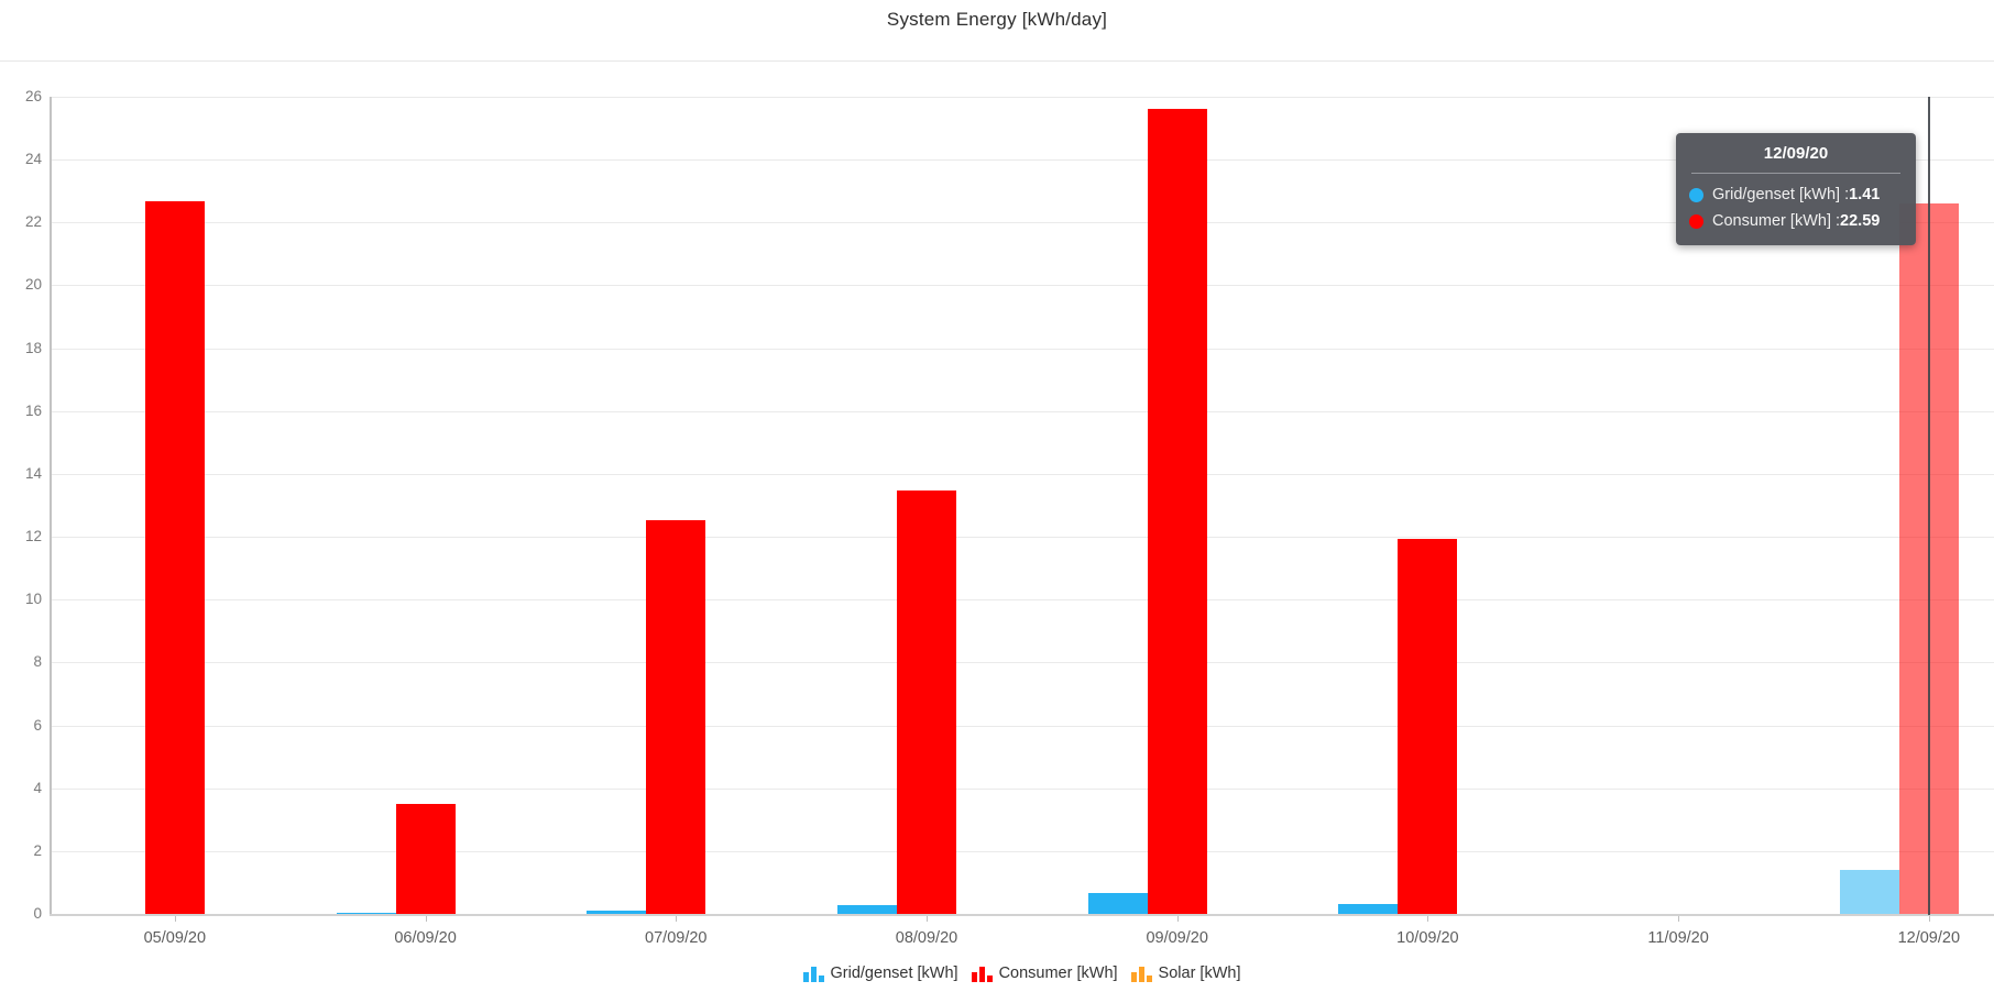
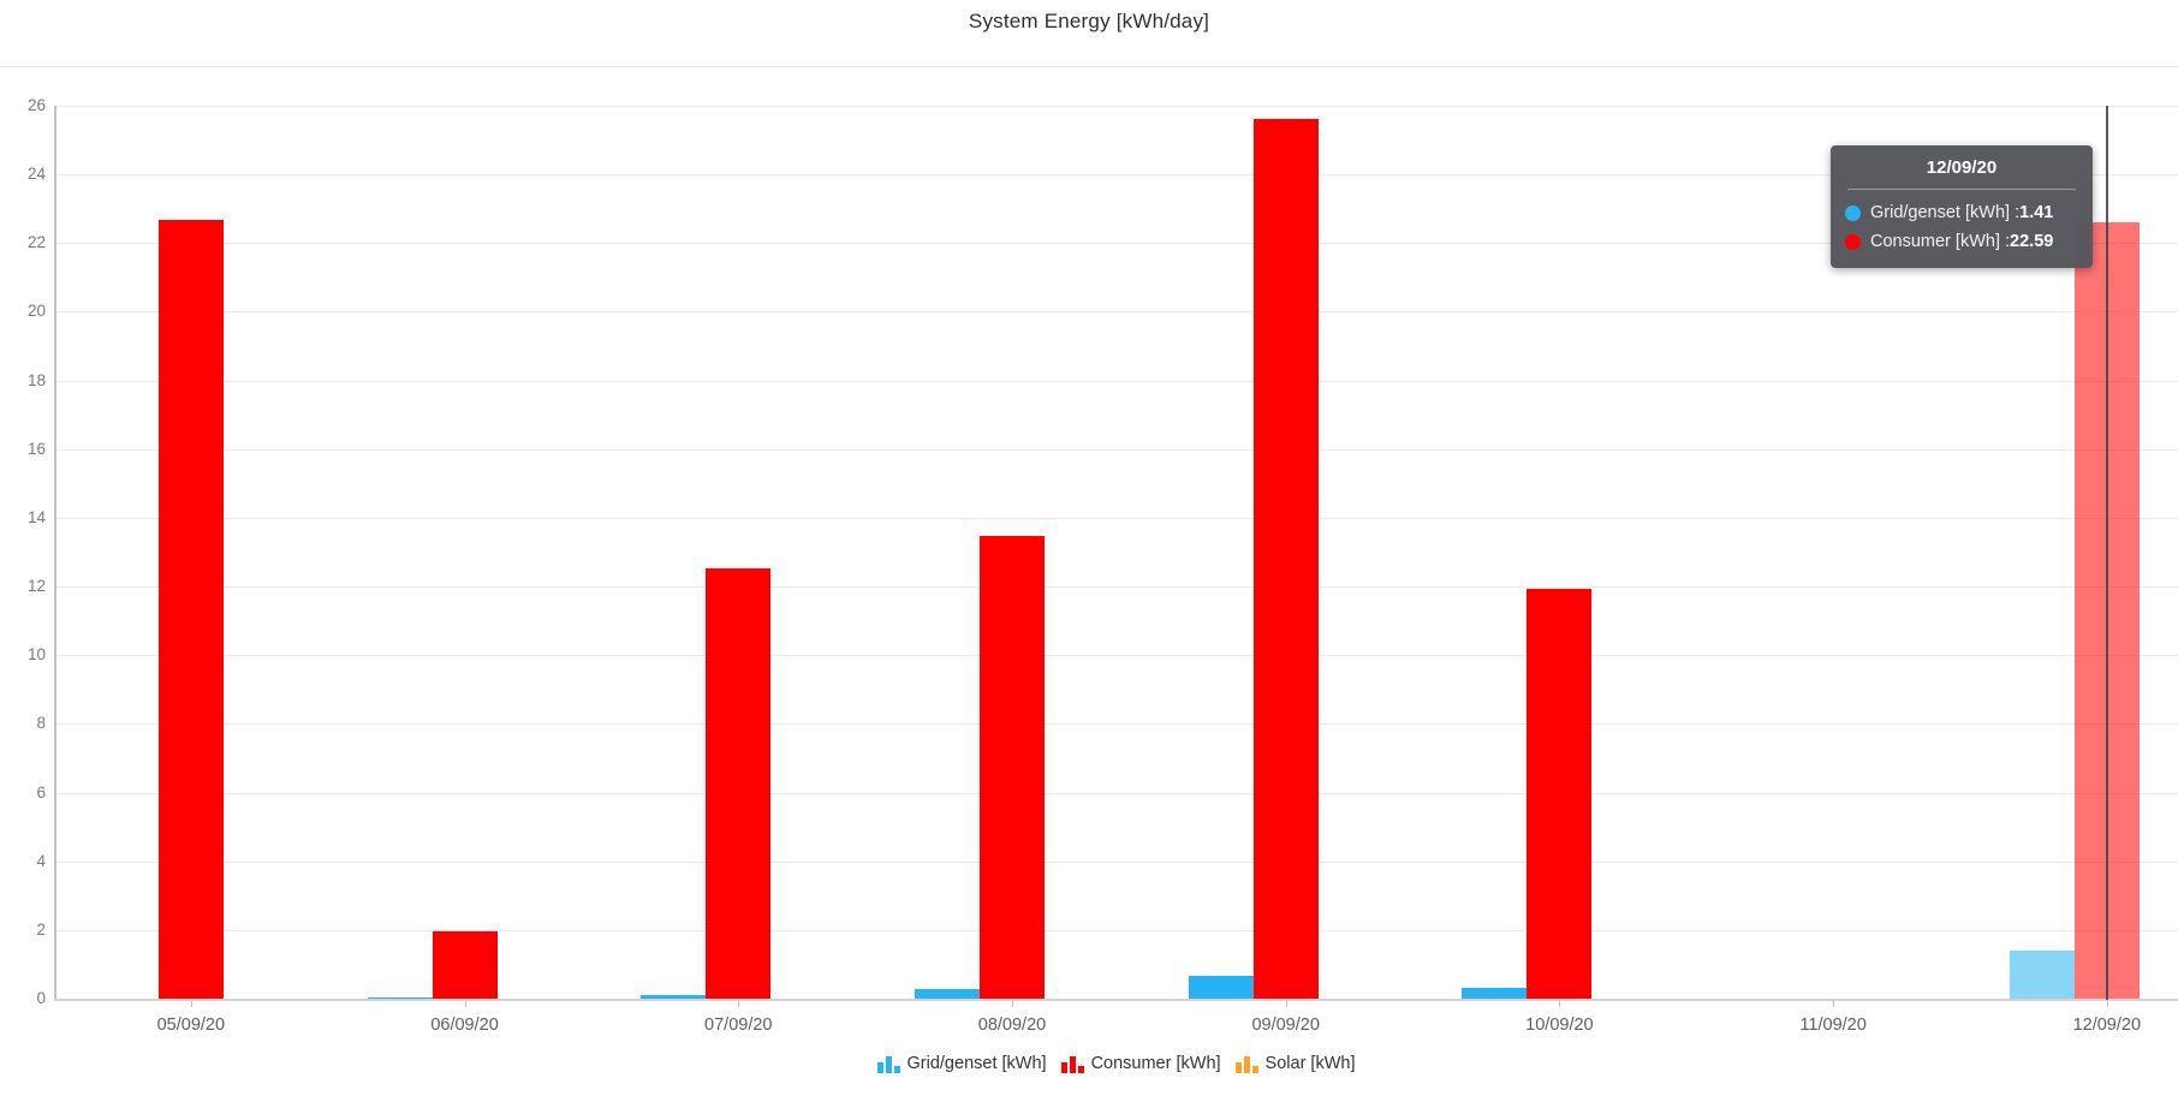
Consumer [kWh]/06/09/20: 3.5 -> 2.0
